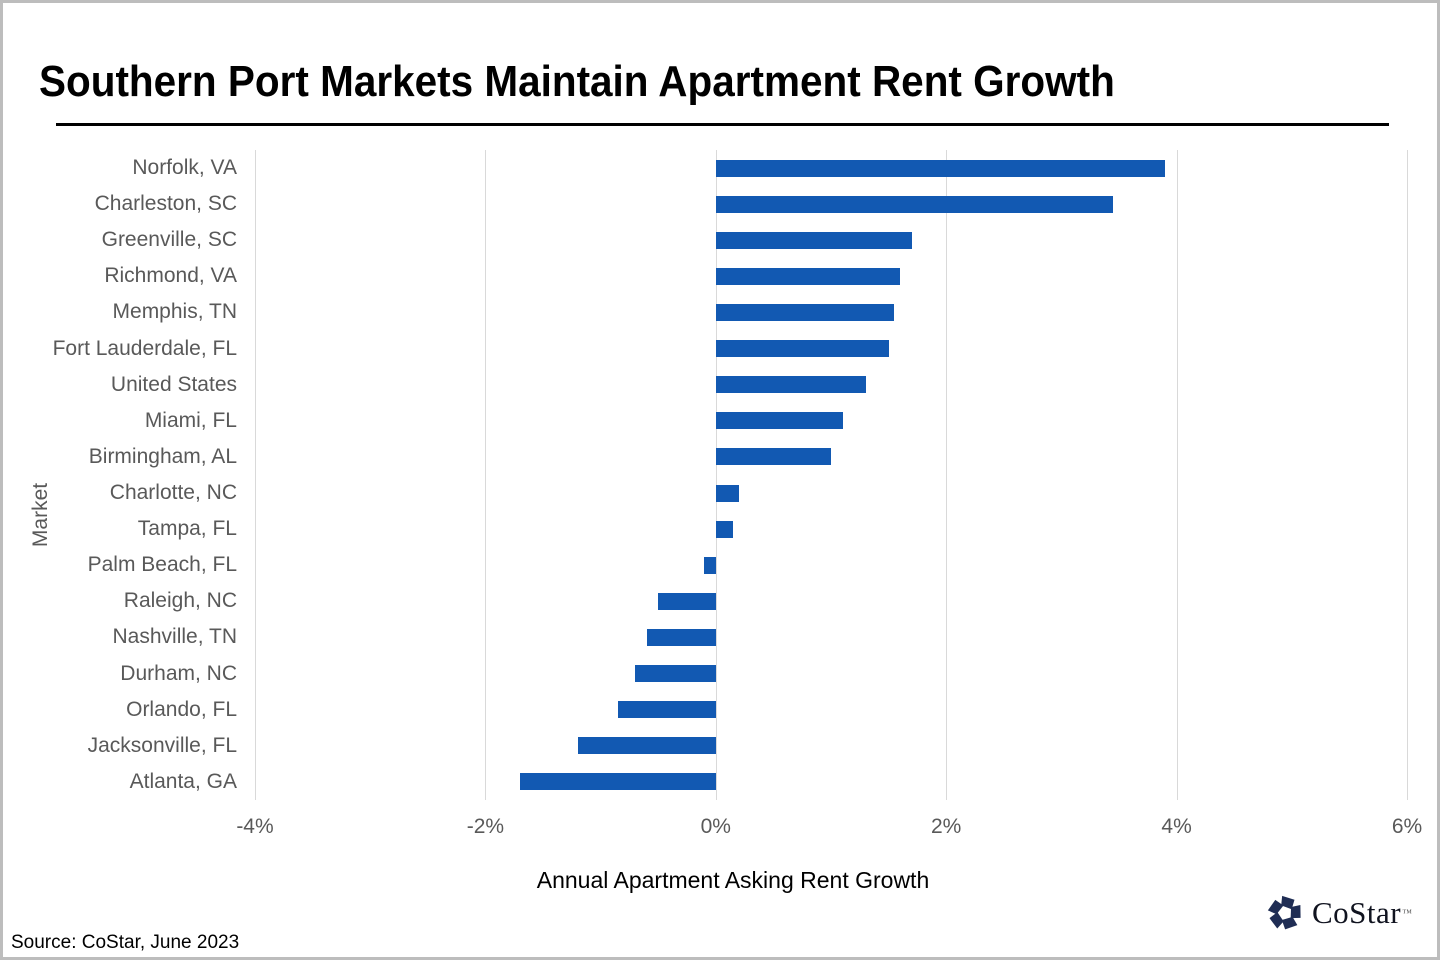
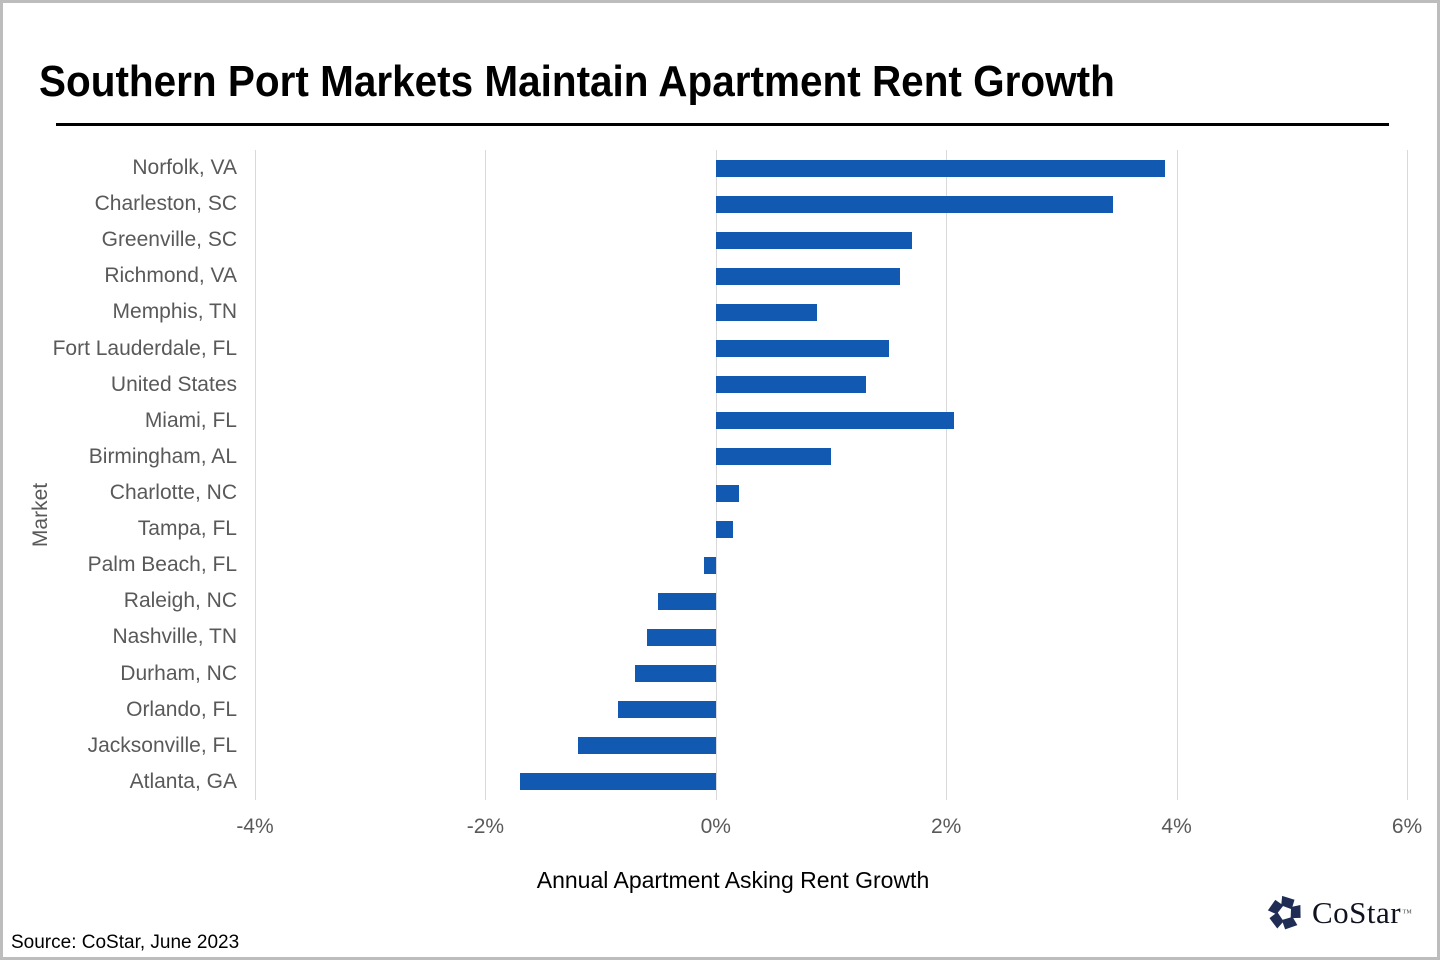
Memphis, TN: 1.55% -> 0.88%
Miami, FL: 1.10% -> 2.07%
